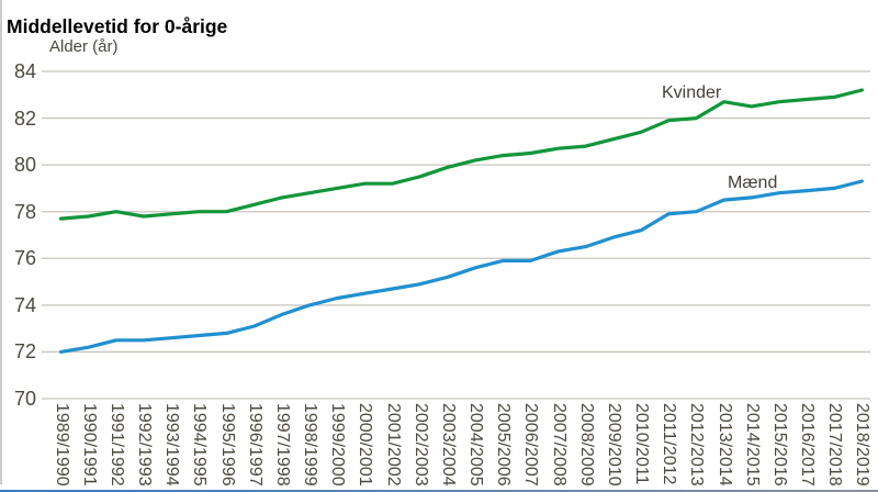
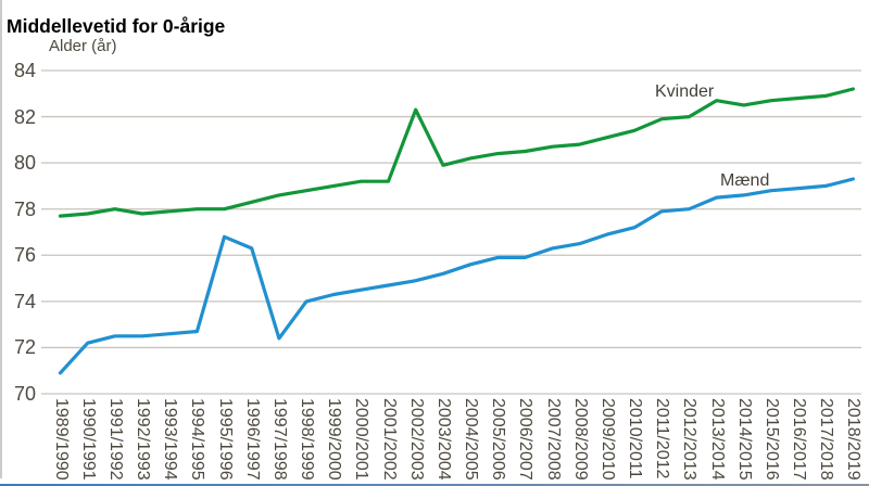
Mænd/1989/1990: 72.0 -> 70.9
Mænd/1995/1996: 72.8 -> 76.8
Mænd/1996/1997: 73.1 -> 76.3
Mænd/1997/1998: 73.6 -> 72.4
Kvinder/2002/2003: 79.5 -> 82.3
